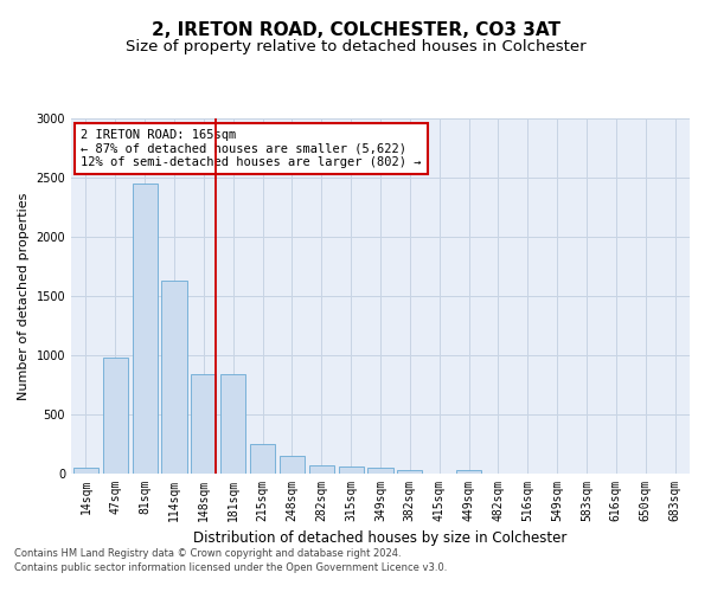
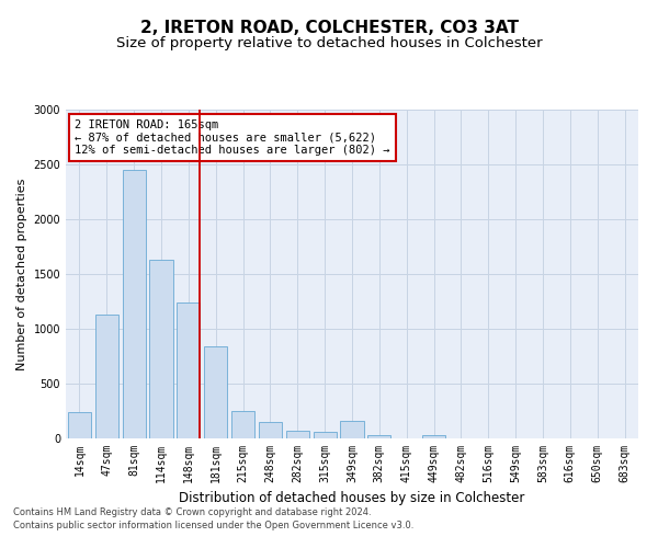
14sqm: 60 -> 240
47sqm: 980 -> 1130
148sqm: 840 -> 1240
349sqm: 60 -> 160
